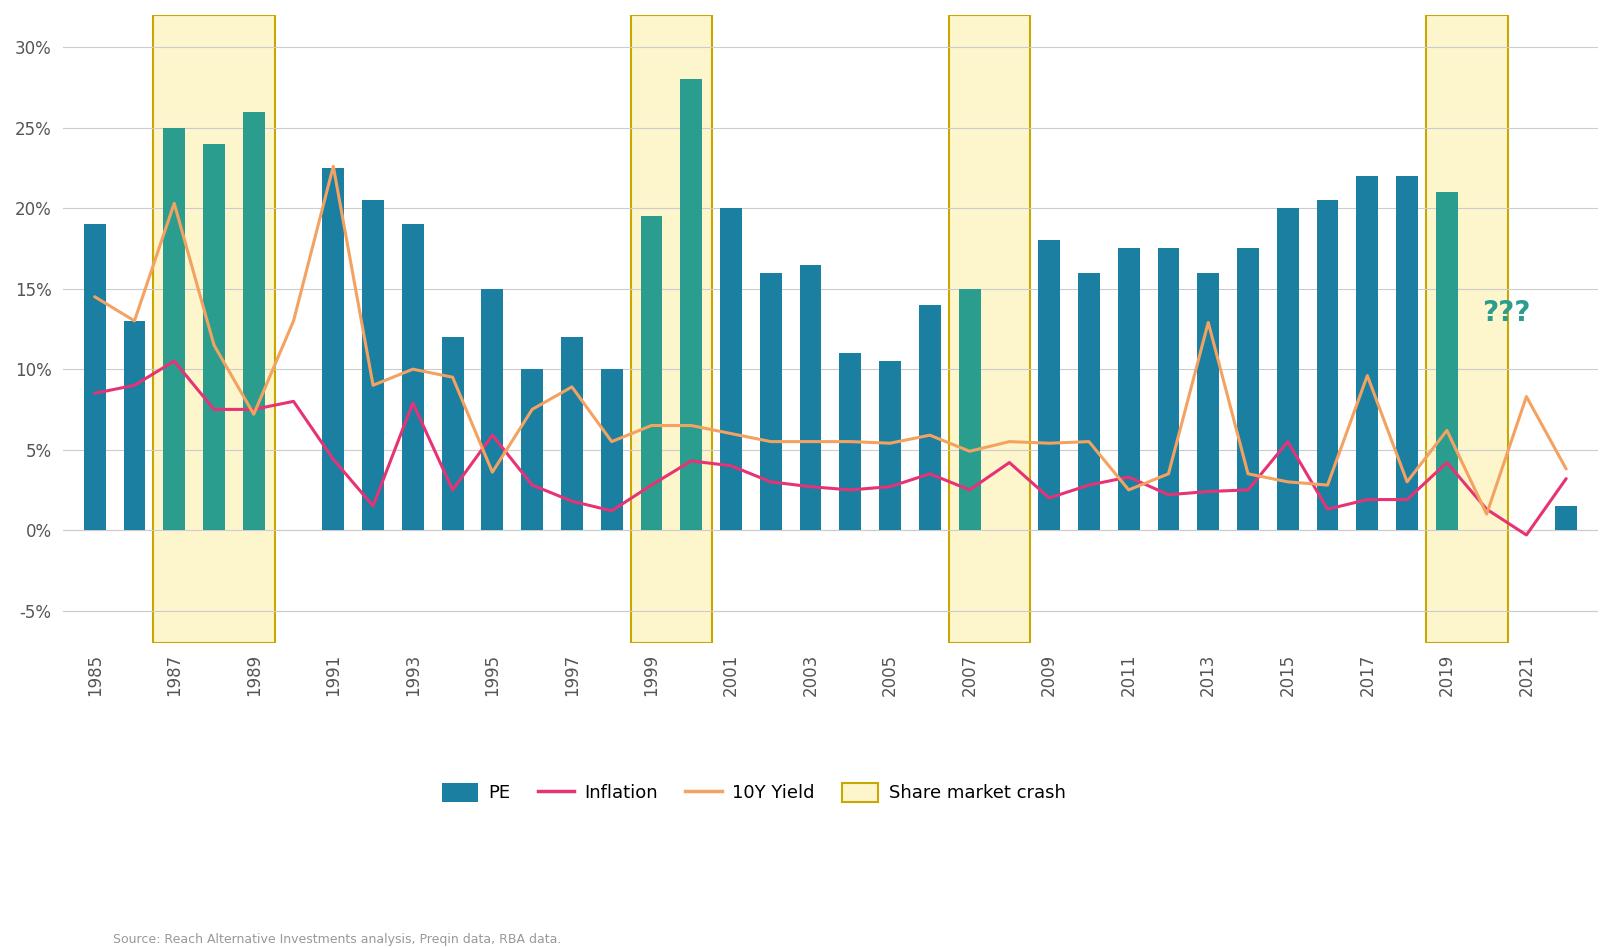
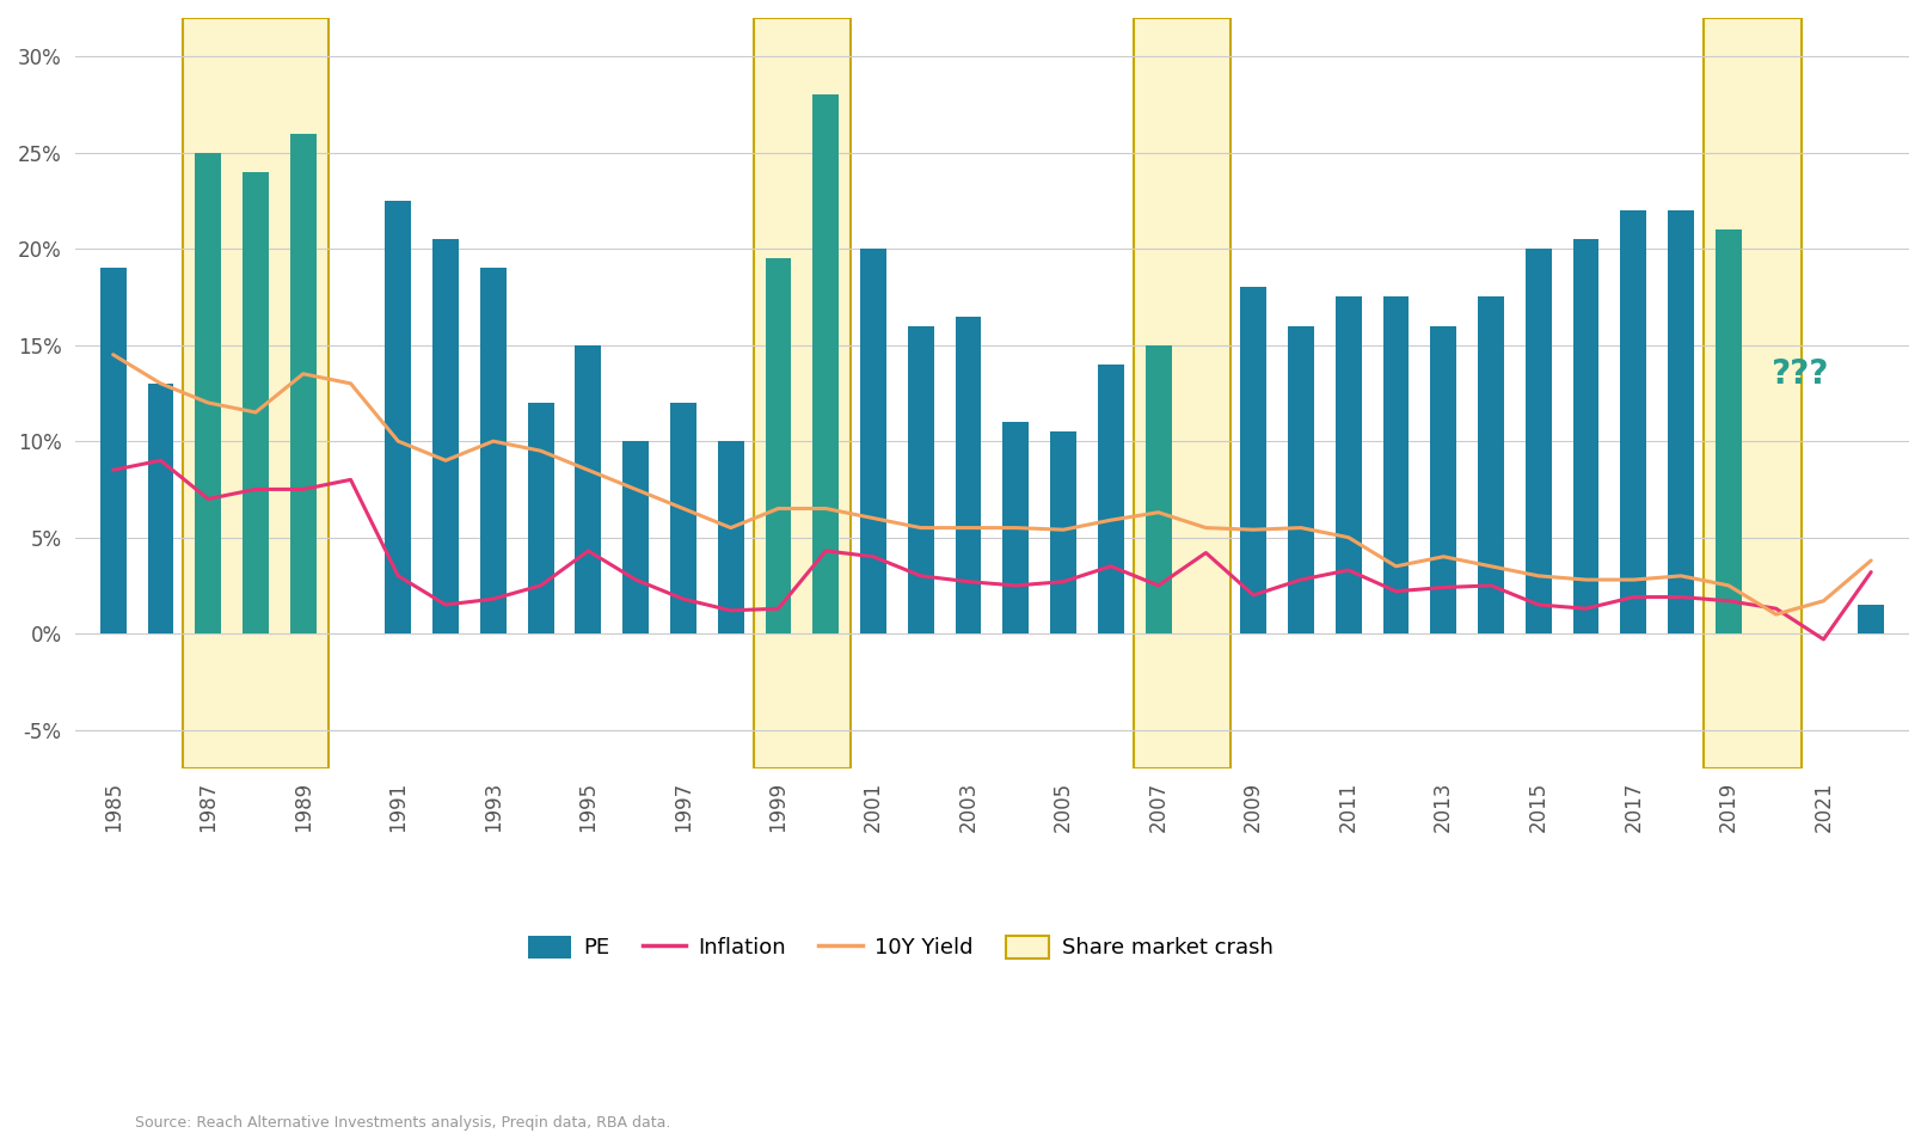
Inflation/1987: 10.5% -> 7.0%
10Y Yield/1987: 20.3% -> 12.0%
10Y Yield/1989: 7.2% -> 13.5%
Inflation/1991: 4.4% -> 3.0%
10Y Yield/1991: 22.6% -> 10.0%
Inflation/1993: 7.9% -> 1.8%
Inflation/1995: 5.9% -> 4.3%
10Y Yield/1995: 3.6% -> 8.5%
10Y Yield/1997: 8.9% -> 6.5%
Inflation/1999: 2.8% -> 1.3%
10Y Yield/2007: 4.9% -> 6.3%
10Y Yield/2011: 2.5% -> 5.0%
10Y Yield/2013: 12.9% -> 4.0%
Inflation/2015: 5.5% -> 1.5%
10Y Yield/2017: 9.6% -> 2.8%
Inflation/2019: 4.2% -> 1.7%
10Y Yield/2019: 6.2% -> 2.5%
10Y Yield/2021: 8.3% -> 1.7%
